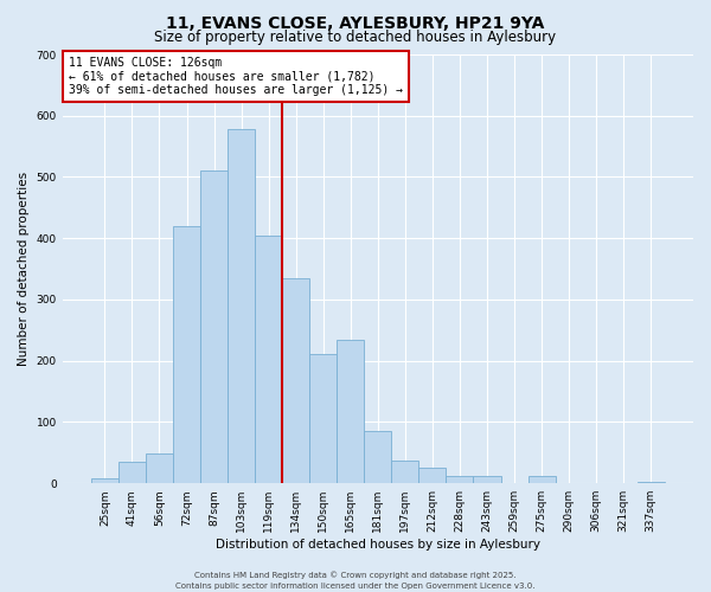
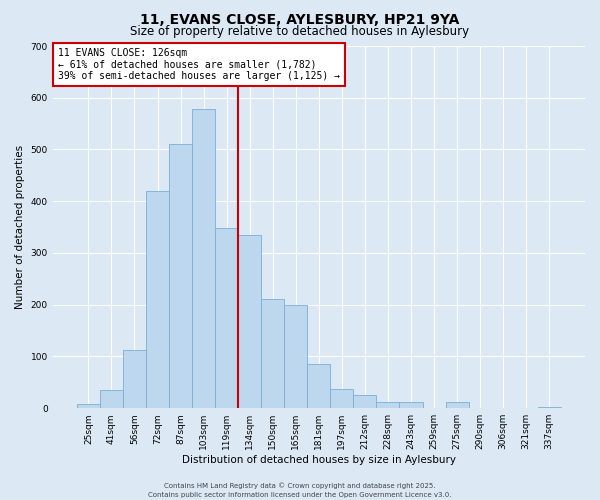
56sqm: 48 -> 113
119sqm: 404 -> 348
165sqm: 234 -> 200
